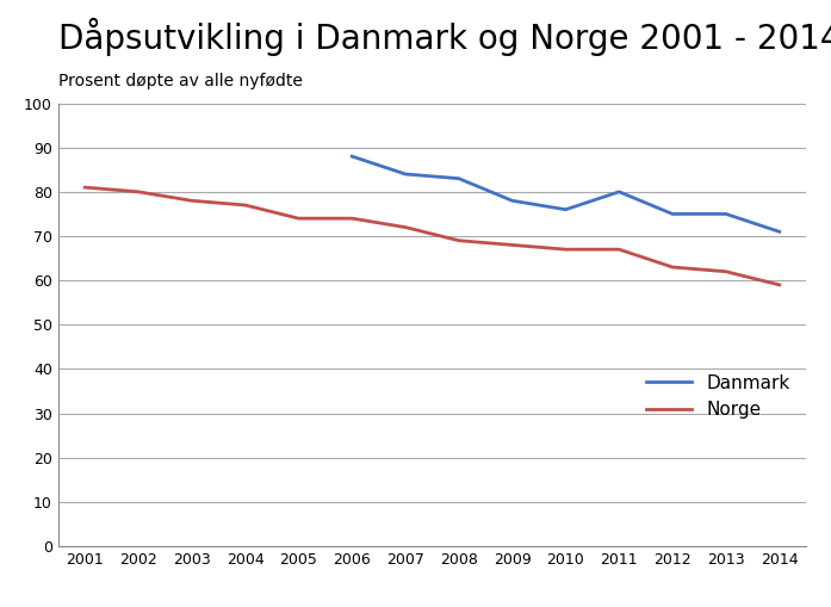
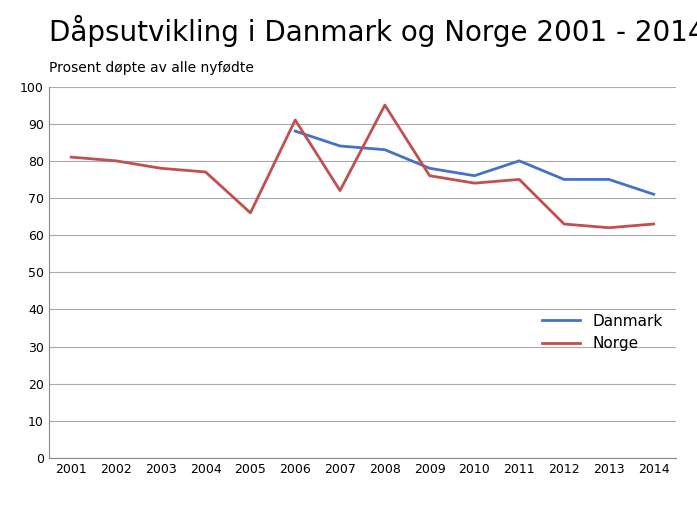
Norge/2005: 74 -> 66
Norge/2006: 74 -> 91
Norge/2008: 69 -> 95
Norge/2009: 68 -> 76
Norge/2010: 67 -> 74
Norge/2011: 67 -> 75
Norge/2014: 59 -> 63
